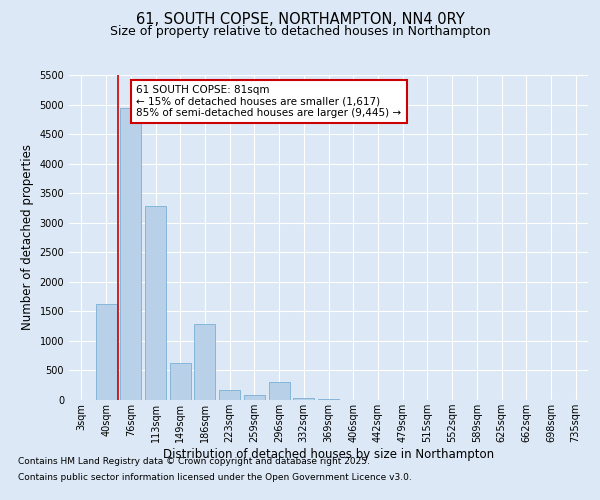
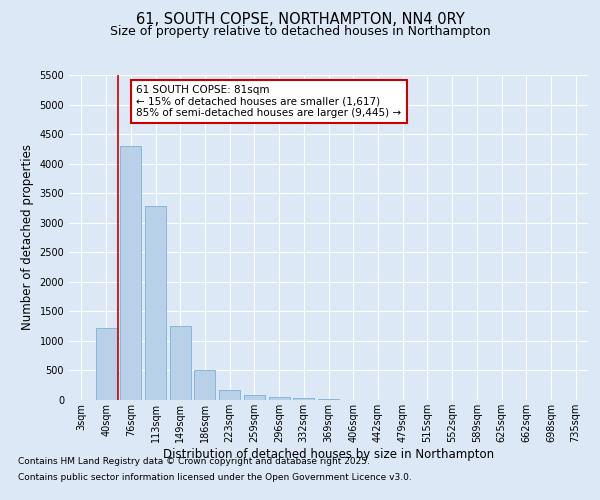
40sqm: 1620 -> 1220
76sqm: 4940 -> 4300
149sqm: 620 -> 1250
186sqm: 1280 -> 500
296sqm: 300 -> 60
